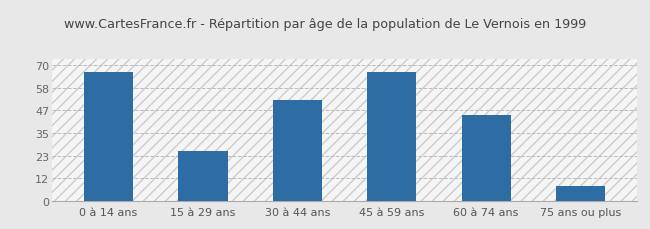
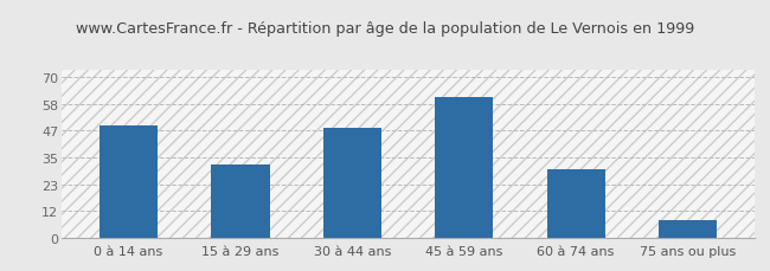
0 à 14 ans: 66 -> 49
15 à 29 ans: 26 -> 32
30 à 44 ans: 52 -> 48
45 à 59 ans: 66 -> 61
60 à 74 ans: 44 -> 30
